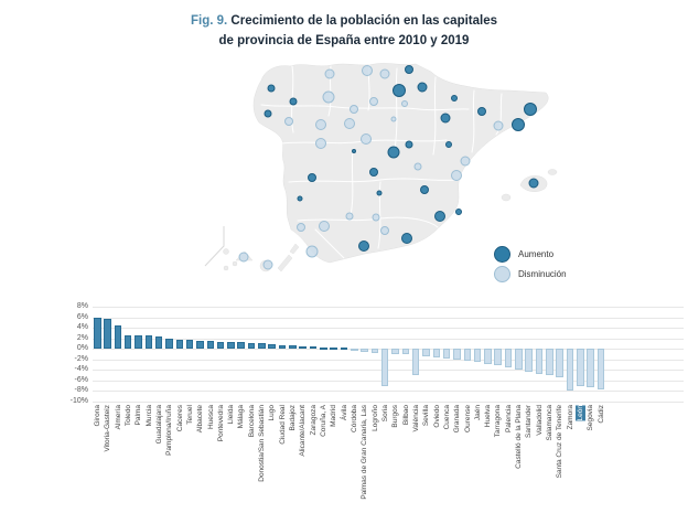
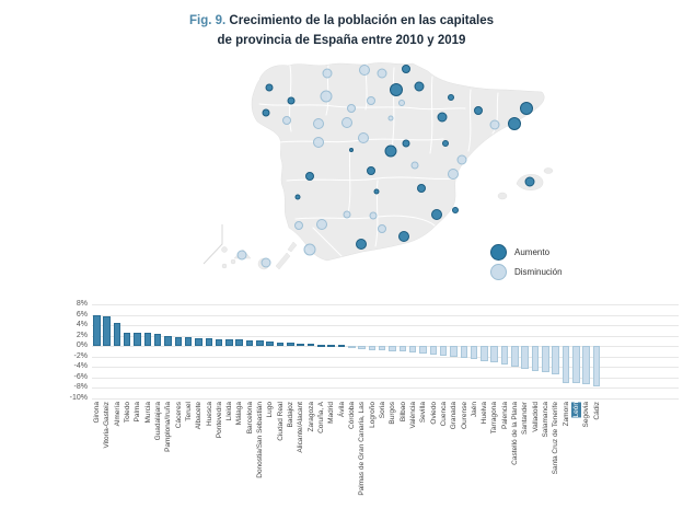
Soria: -7% -> -1%
València: -5% -> -1%
Zamora: -8% -> -7%
